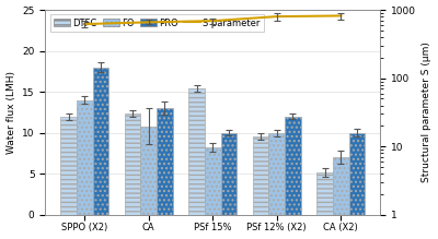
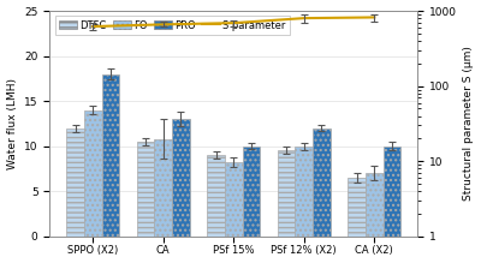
DTFC/CA: 12.4 -> 10.5
DTFC/PSf 15%: 15.4 -> 9.0
DTFC/CA (X2): 5.2 -> 6.5
